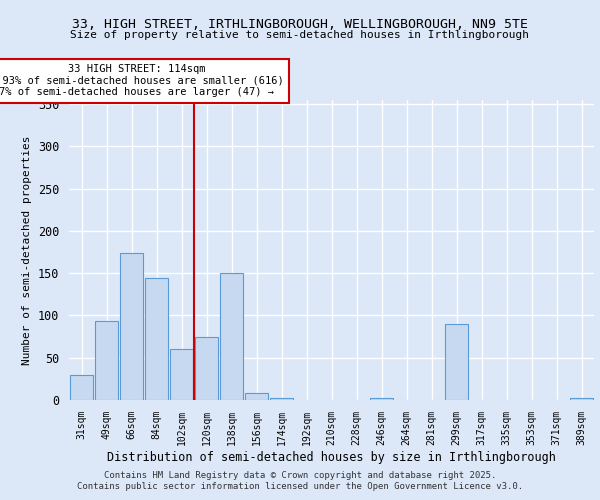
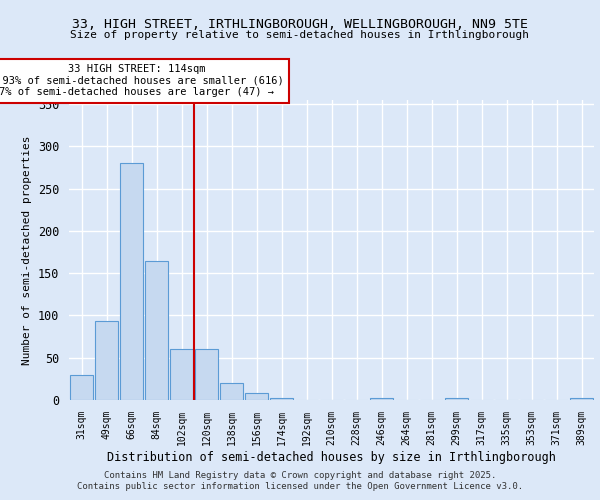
66sqm: 174 -> 280
84sqm: 144 -> 165
120sqm: 74 -> 60
138sqm: 150 -> 20
299sqm: 90 -> 2
